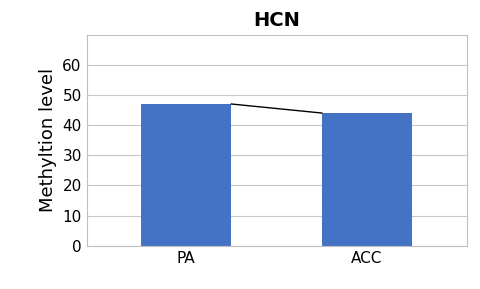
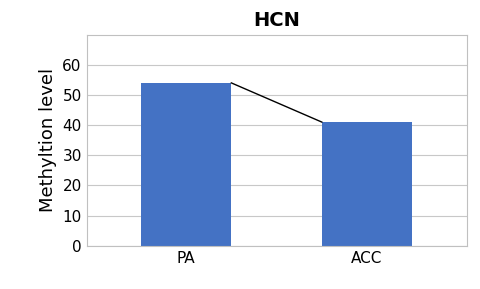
PA: 47 -> 54
ACC: 44 -> 41
